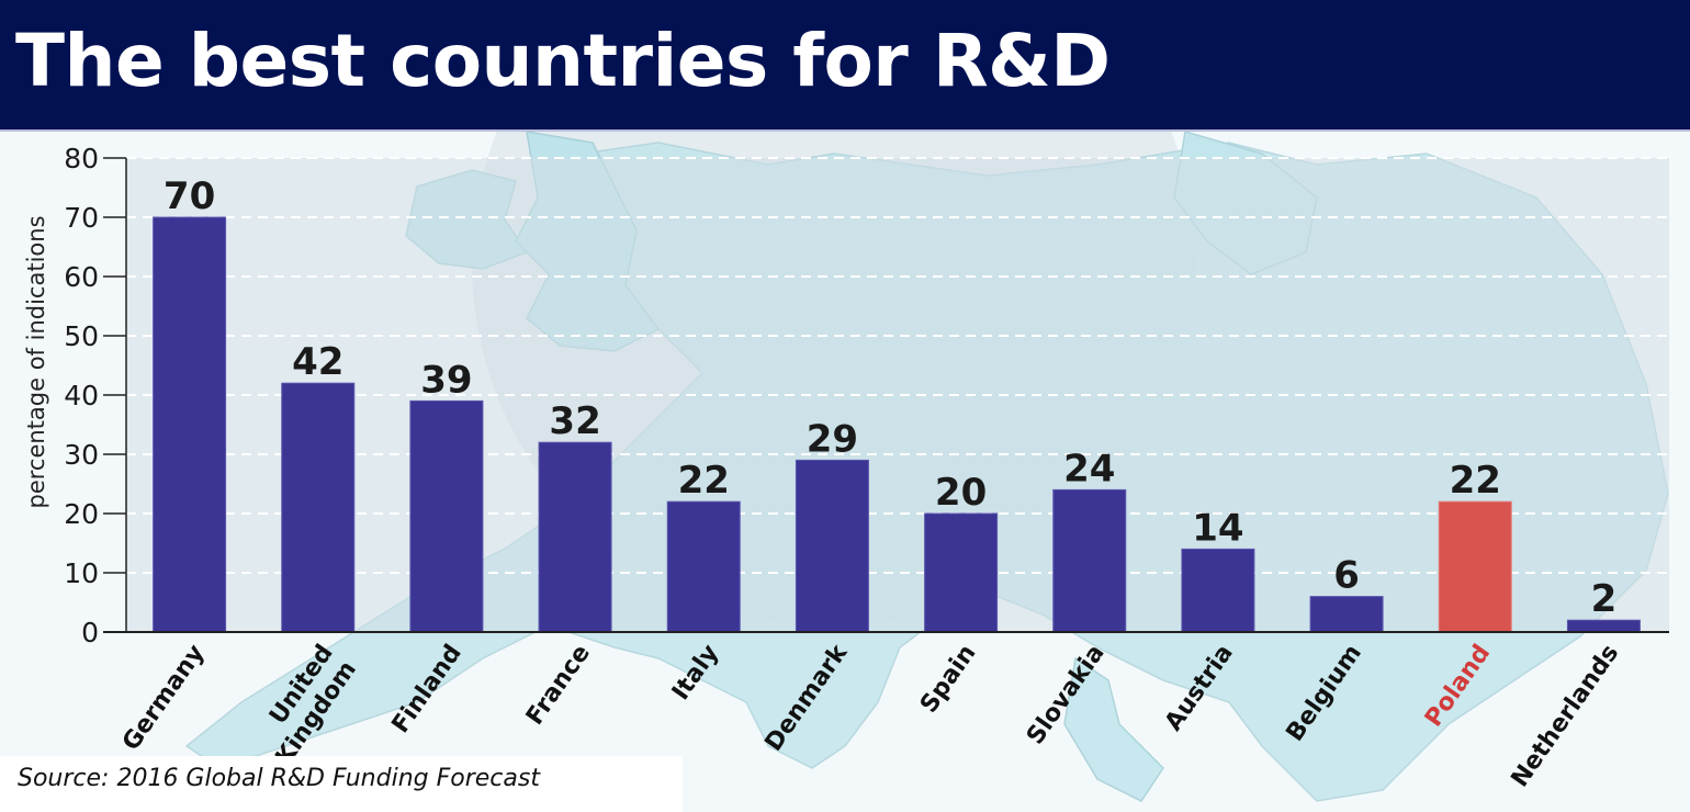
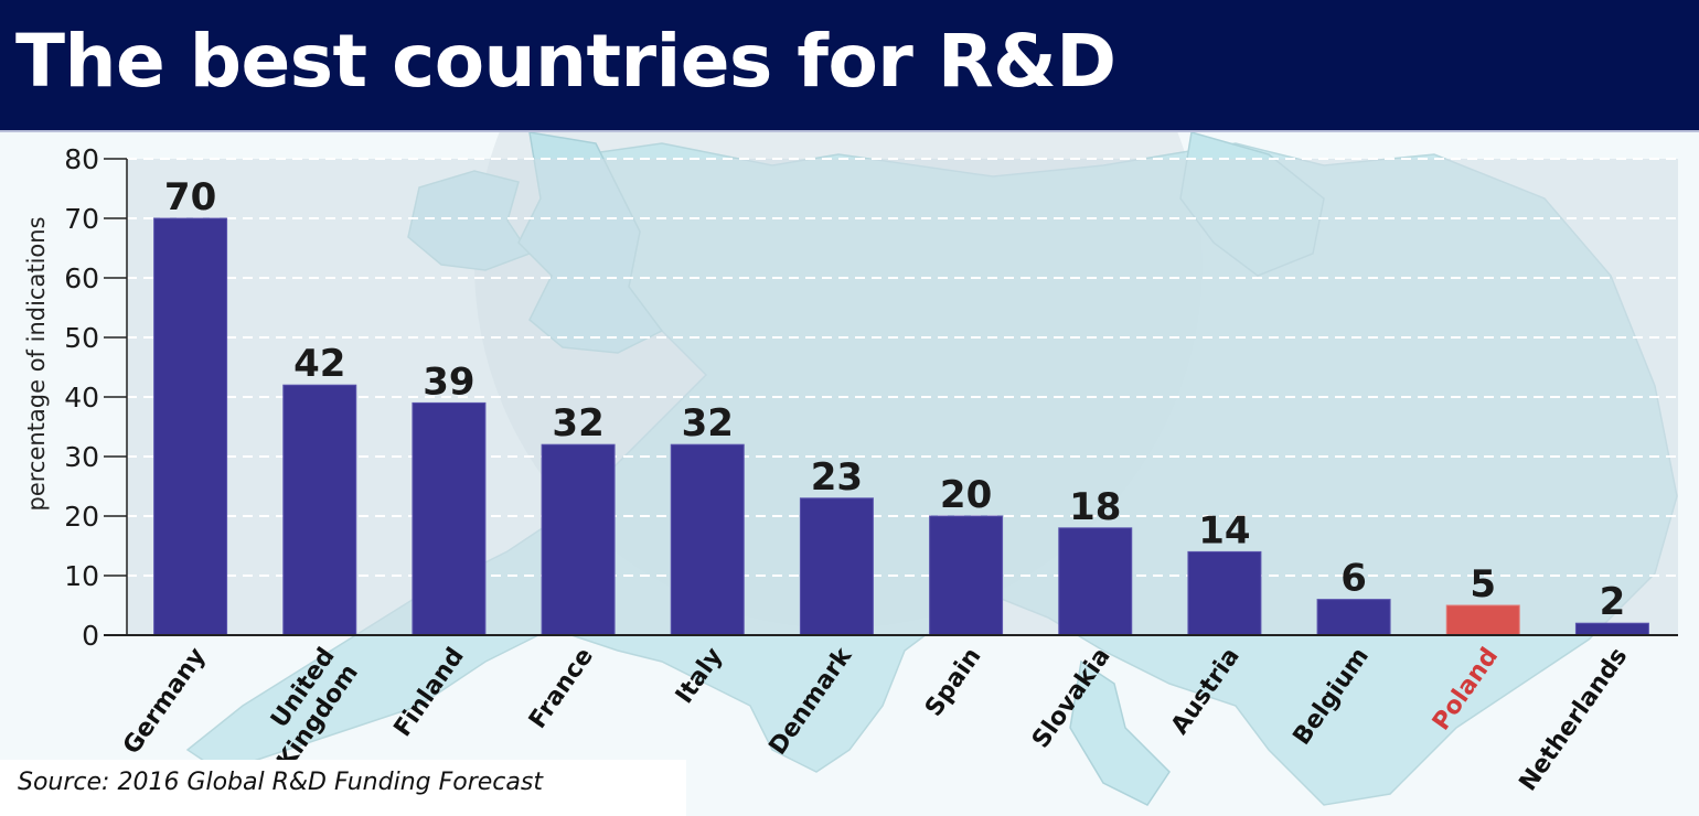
Italy: 22 -> 32
Denmark: 29 -> 23
Slovakia: 24 -> 18
Poland: 22 -> 5
